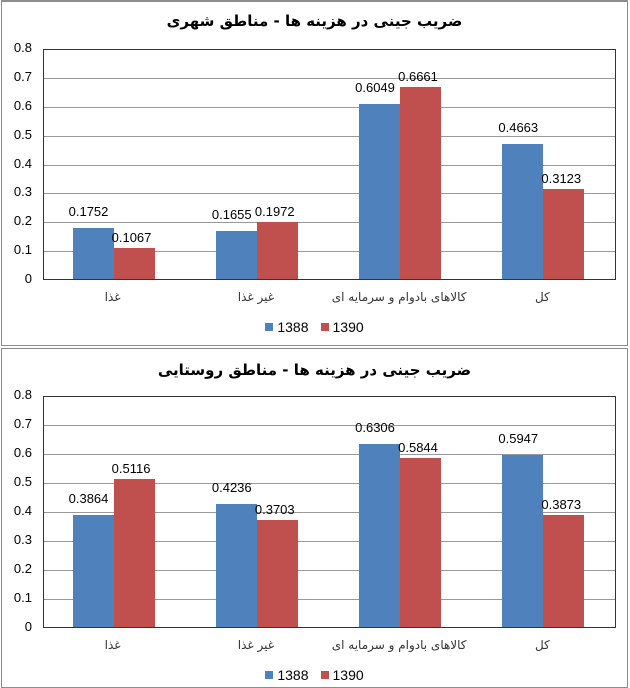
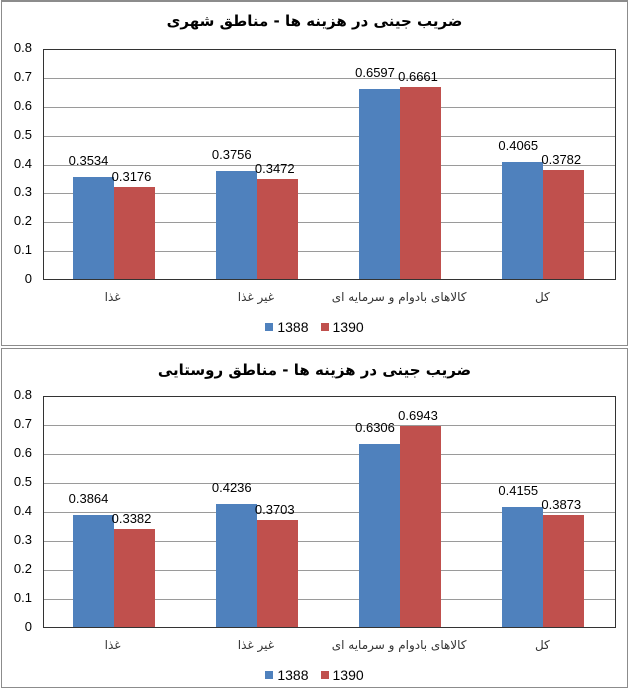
ضریب جینی در هزینه ها - مناطق شهری/1388/غذا: 0.1752 -> 0.3534
ضریب جینی در هزینه ها - مناطق شهری/1390/غذا: 0.1067 -> 0.3176
ضریب جینی در هزینه ها - مناطق شهری/1388/غیر غذا: 0.1655 -> 0.3756
ضریب جینی در هزینه ها - مناطق شهری/1390/غیر غذا: 0.1972 -> 0.3472
ضریب جینی در هزینه ها - مناطق شهری/1388/کالاهای بادوام و سرمایه ای: 0.6049 -> 0.6597
ضریب جینی در هزینه ها - مناطق شهری/1388/کل: 0.4663 -> 0.4065
ضریب جینی در هزینه ها - مناطق شهری/1390/کل: 0.3123 -> 0.3782
ضریب جینی در هزینه ها - مناطق روستایی/1390/غذا: 0.5116 -> 0.3382
ضریب جینی در هزینه ها - مناطق روستایی/1390/کالاهای بادوام و سرمایه ای: 0.5844 -> 0.6943
ضریب جینی در هزینه ها - مناطق روستایی/1388/کل: 0.5947 -> 0.4155
